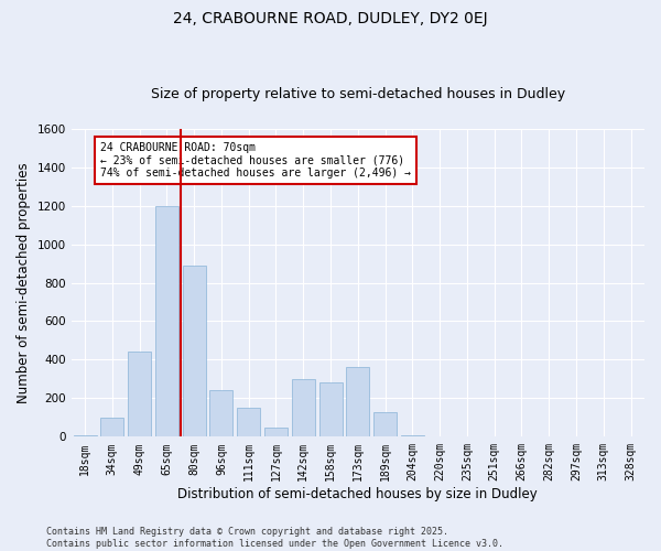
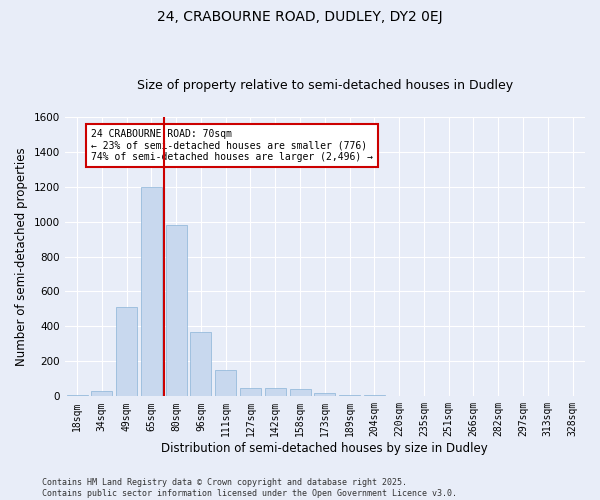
34sqm: 100 -> 30
49sqm: 440 -> 510
80sqm: 890 -> 980
96sqm: 240 -> 370
142sqm: 300 -> 40
158sqm: 280 -> 40
173sqm: 360 -> 20
189sqm: 130 -> 10
